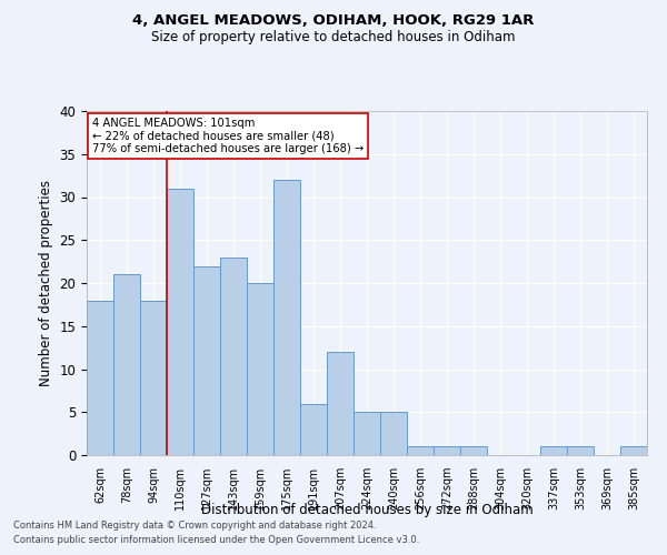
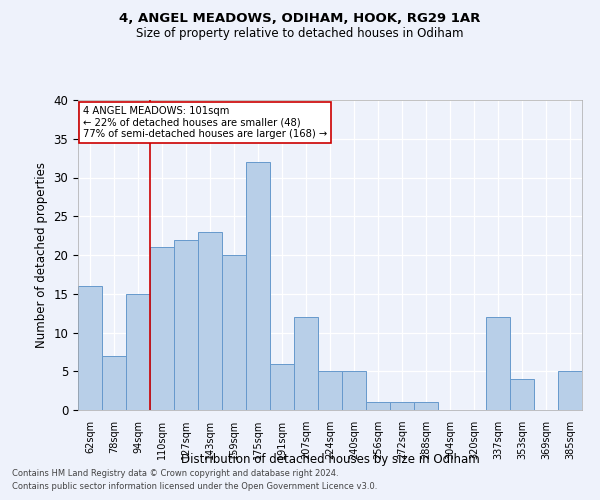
62sqm: 18 -> 16
78sqm: 21 -> 7
94sqm: 18 -> 15
110sqm: 31 -> 21
337sqm: 1 -> 12
353sqm: 1 -> 4
385sqm: 1 -> 5
